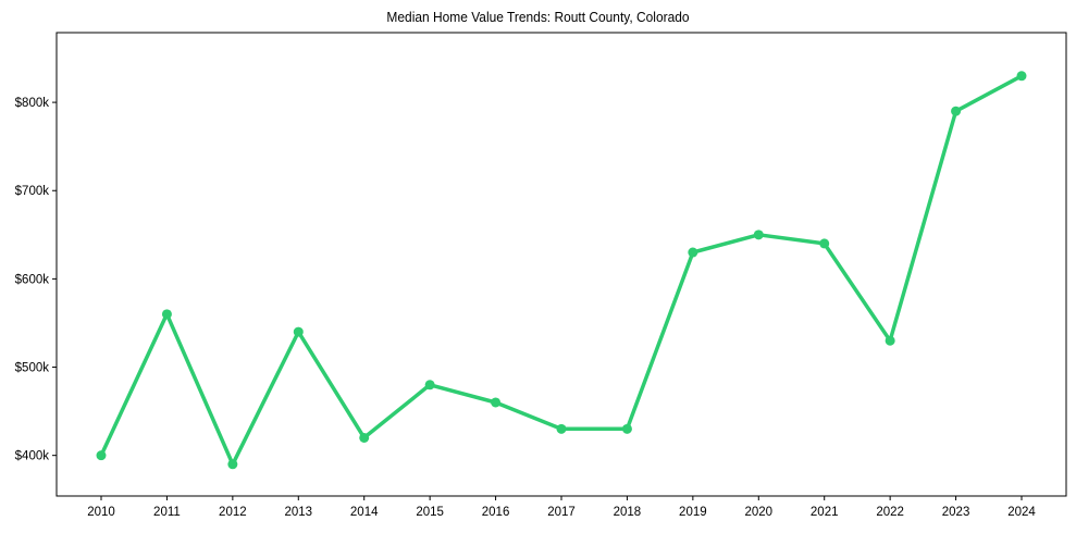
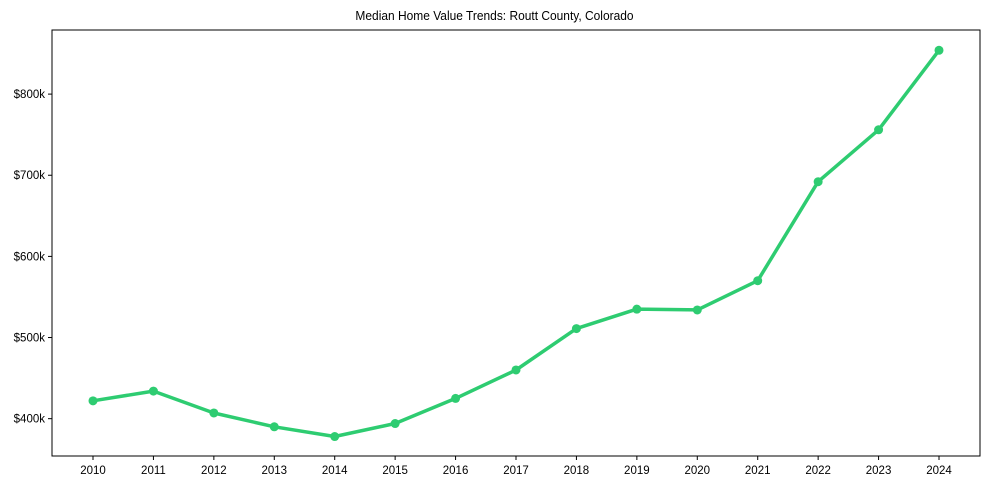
2010: $400k -> $420k
2011: $560k -> $430k
2012: $390k -> $410k
2013: $540k -> $390k
2014: $420k -> $380k
2015: $480k -> $390k
2016: $460k -> $420k
2017: $430k -> $460k
2018: $430k -> $510k
2019: $630k -> $540k
2020: $650k -> $530k
2021: $640k -> $570k
2022: $530k -> $690k
2023: $790k -> $760k
2024: $830k -> $850k
